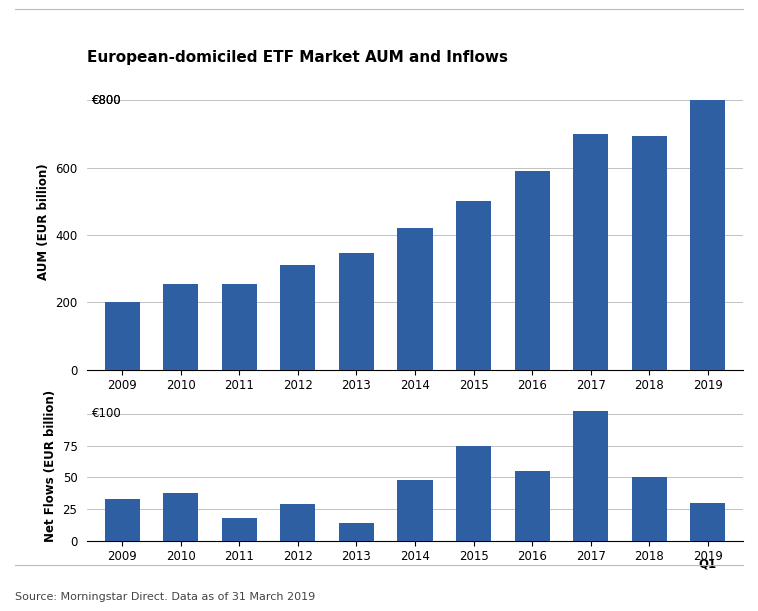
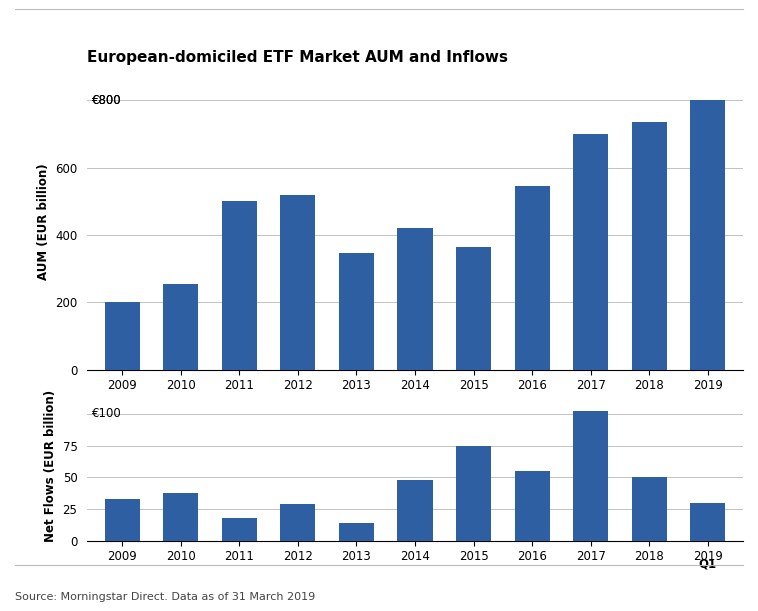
European-domiciled ETF Market AUM and Inflows/2011: 255 -> 500
European-domiciled ETF Market AUM and Inflows/2012: 310 -> 520
European-domiciled ETF Market AUM and Inflows/2015: 500 -> 365
European-domiciled ETF Market AUM and Inflows/2016: 590 -> 545
European-domiciled ETF Market AUM and Inflows/2018: 695 -> 735
